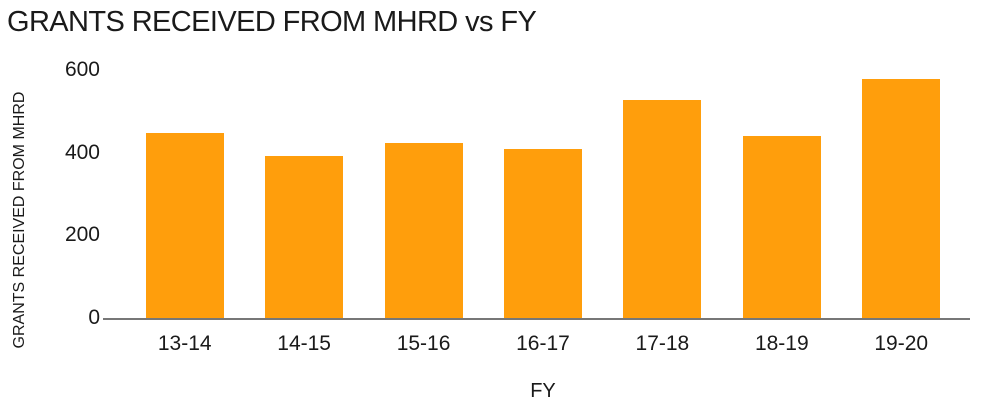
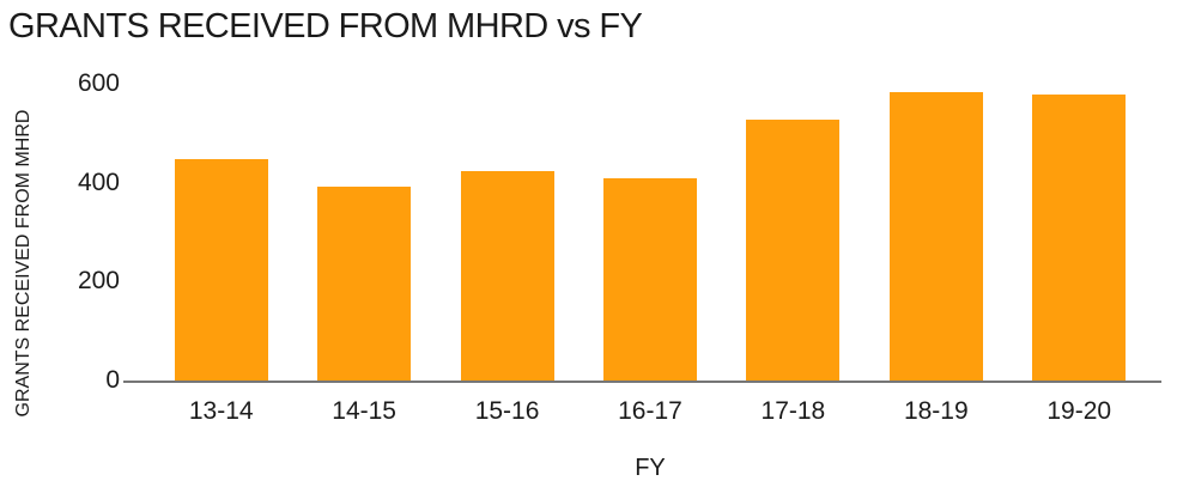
18-19: 440 -> 580
